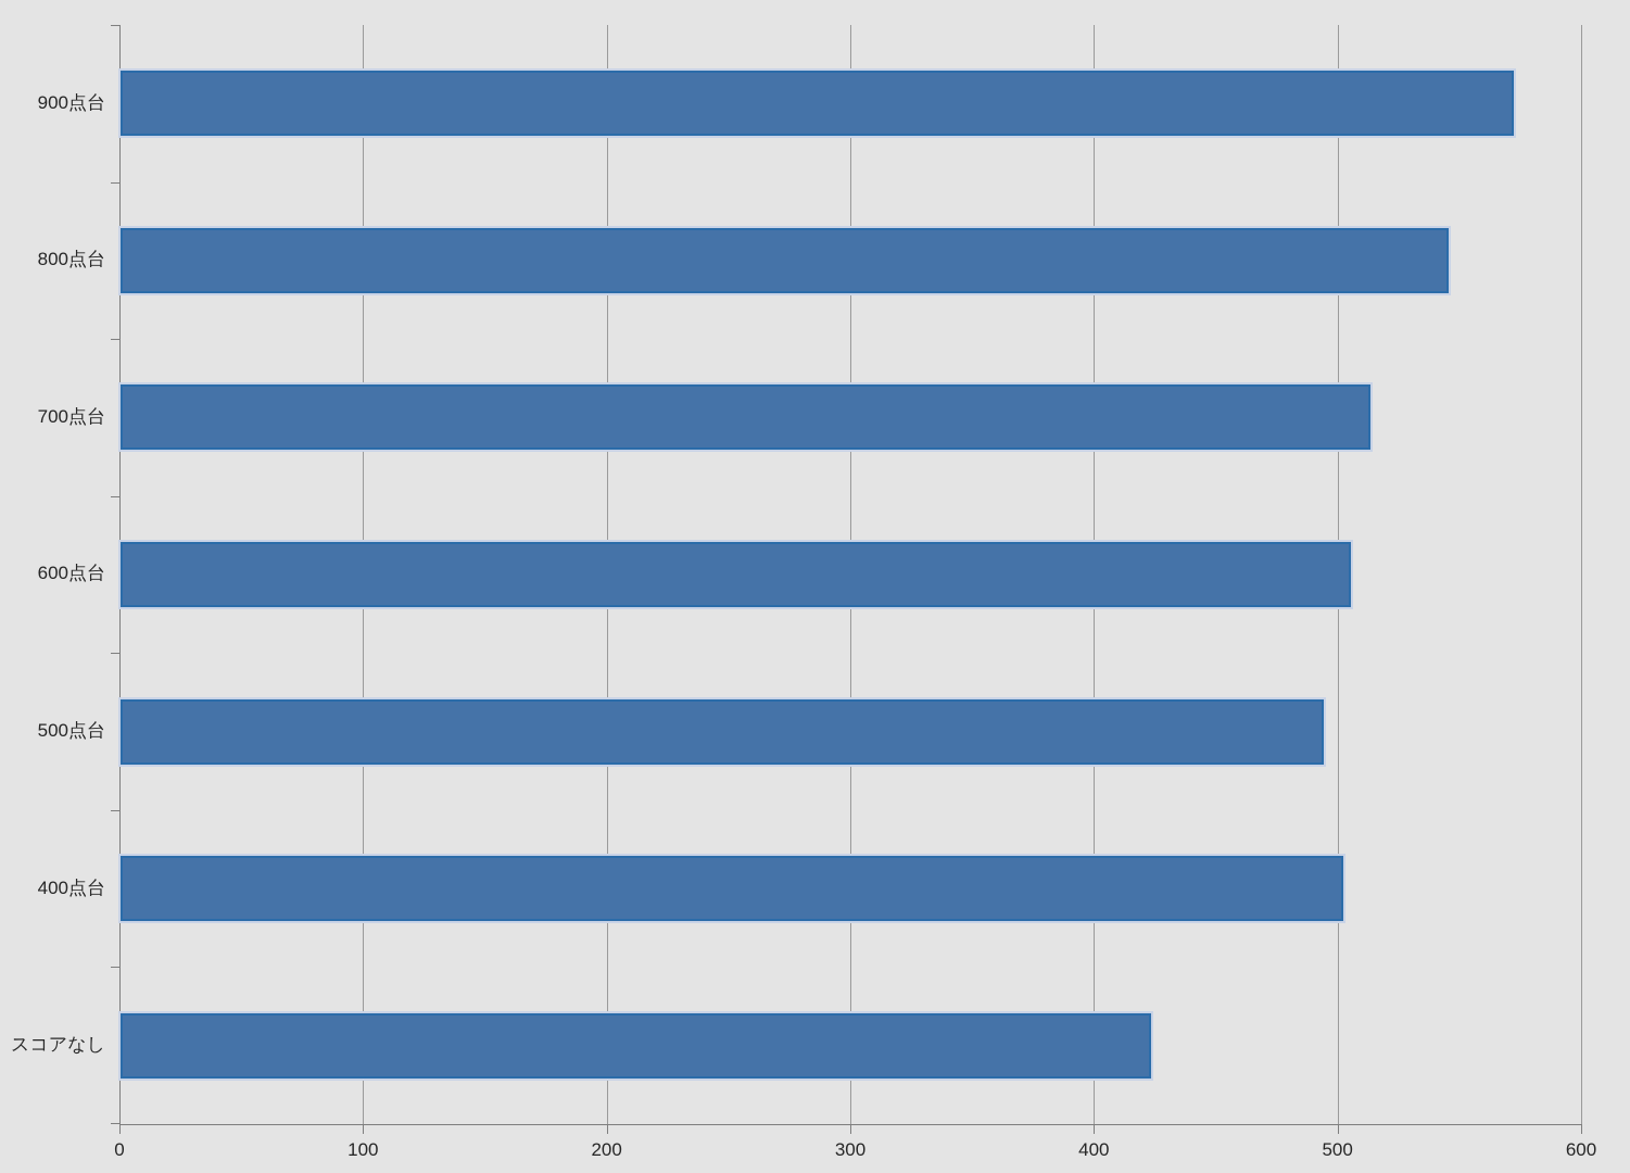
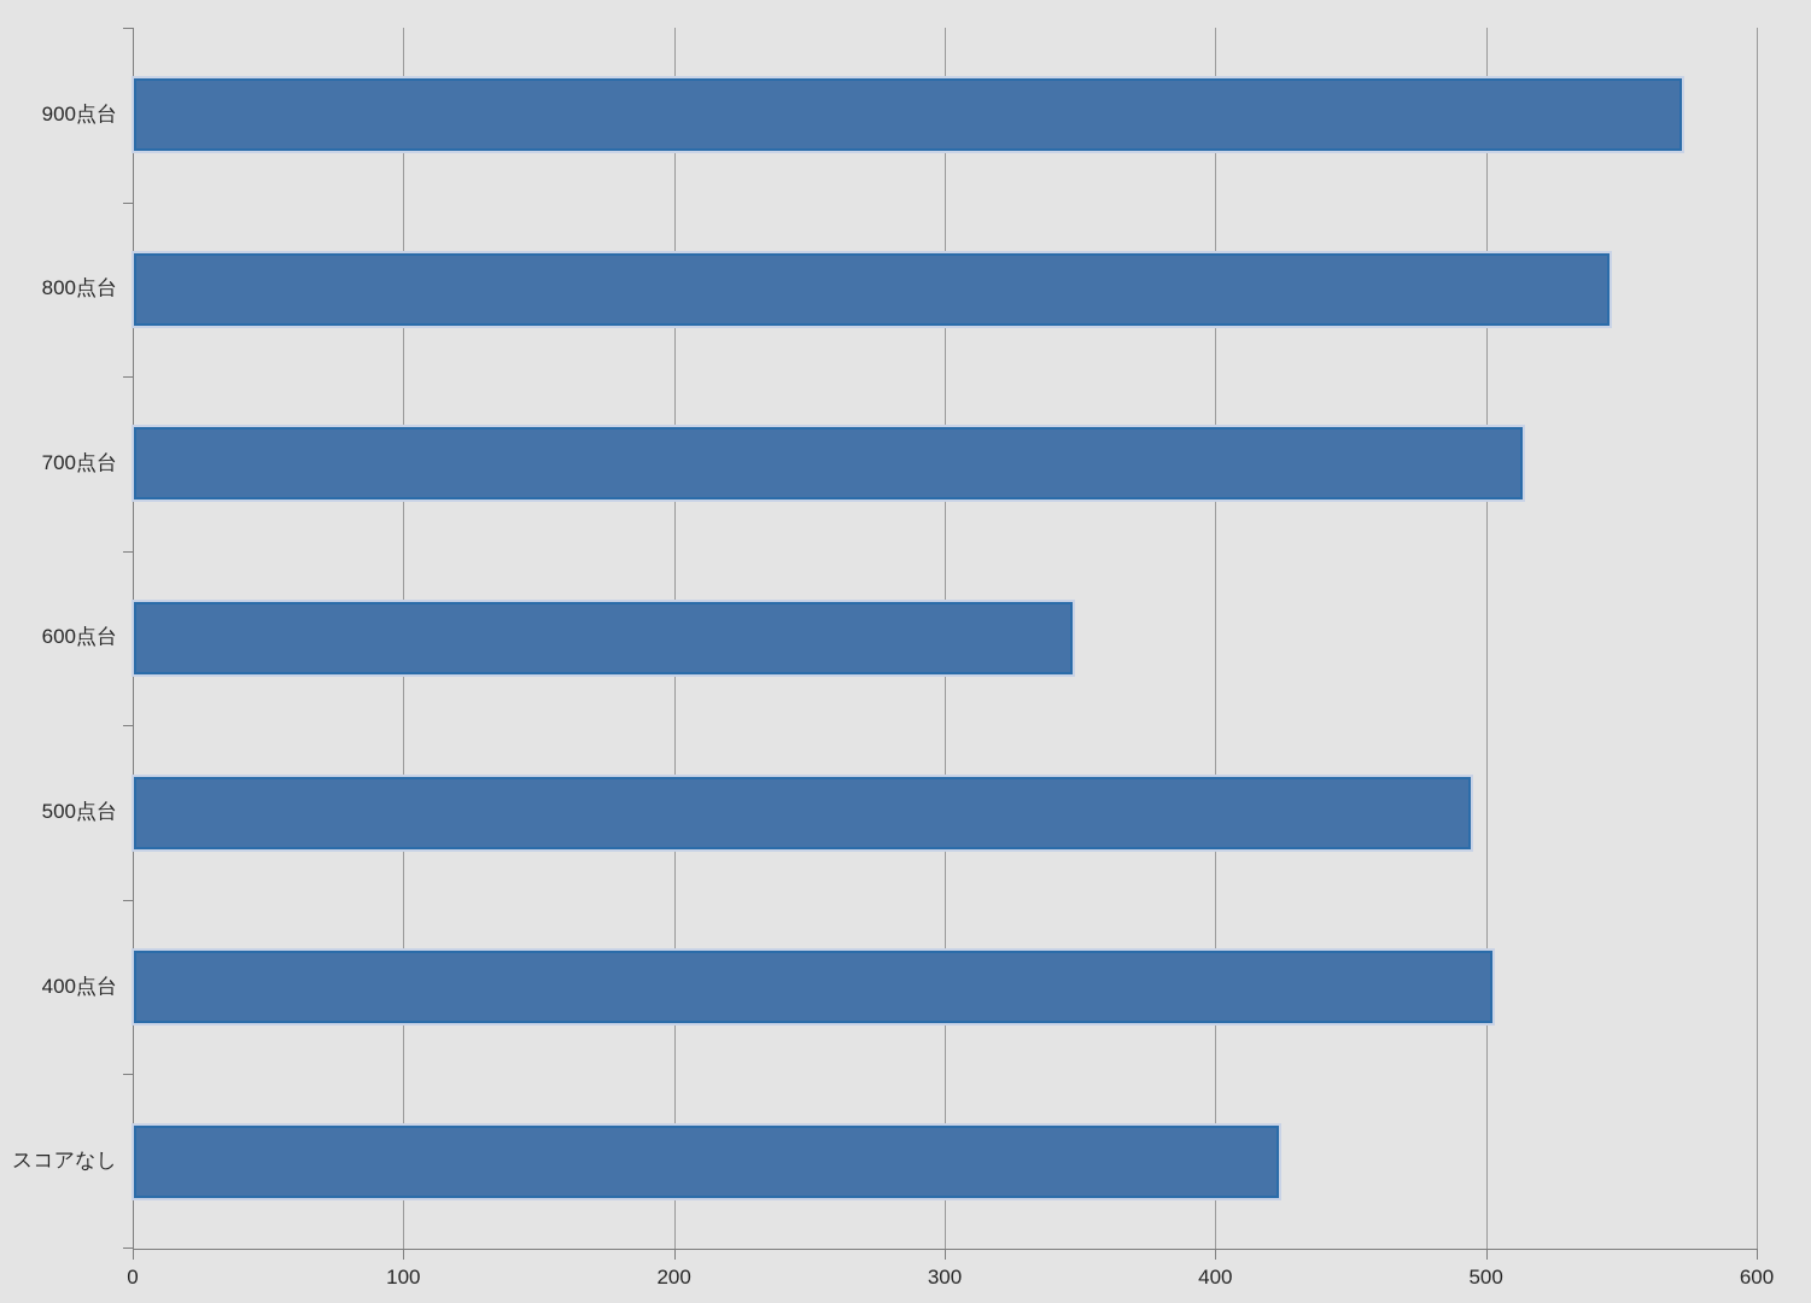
600点台: 505 -> 347
